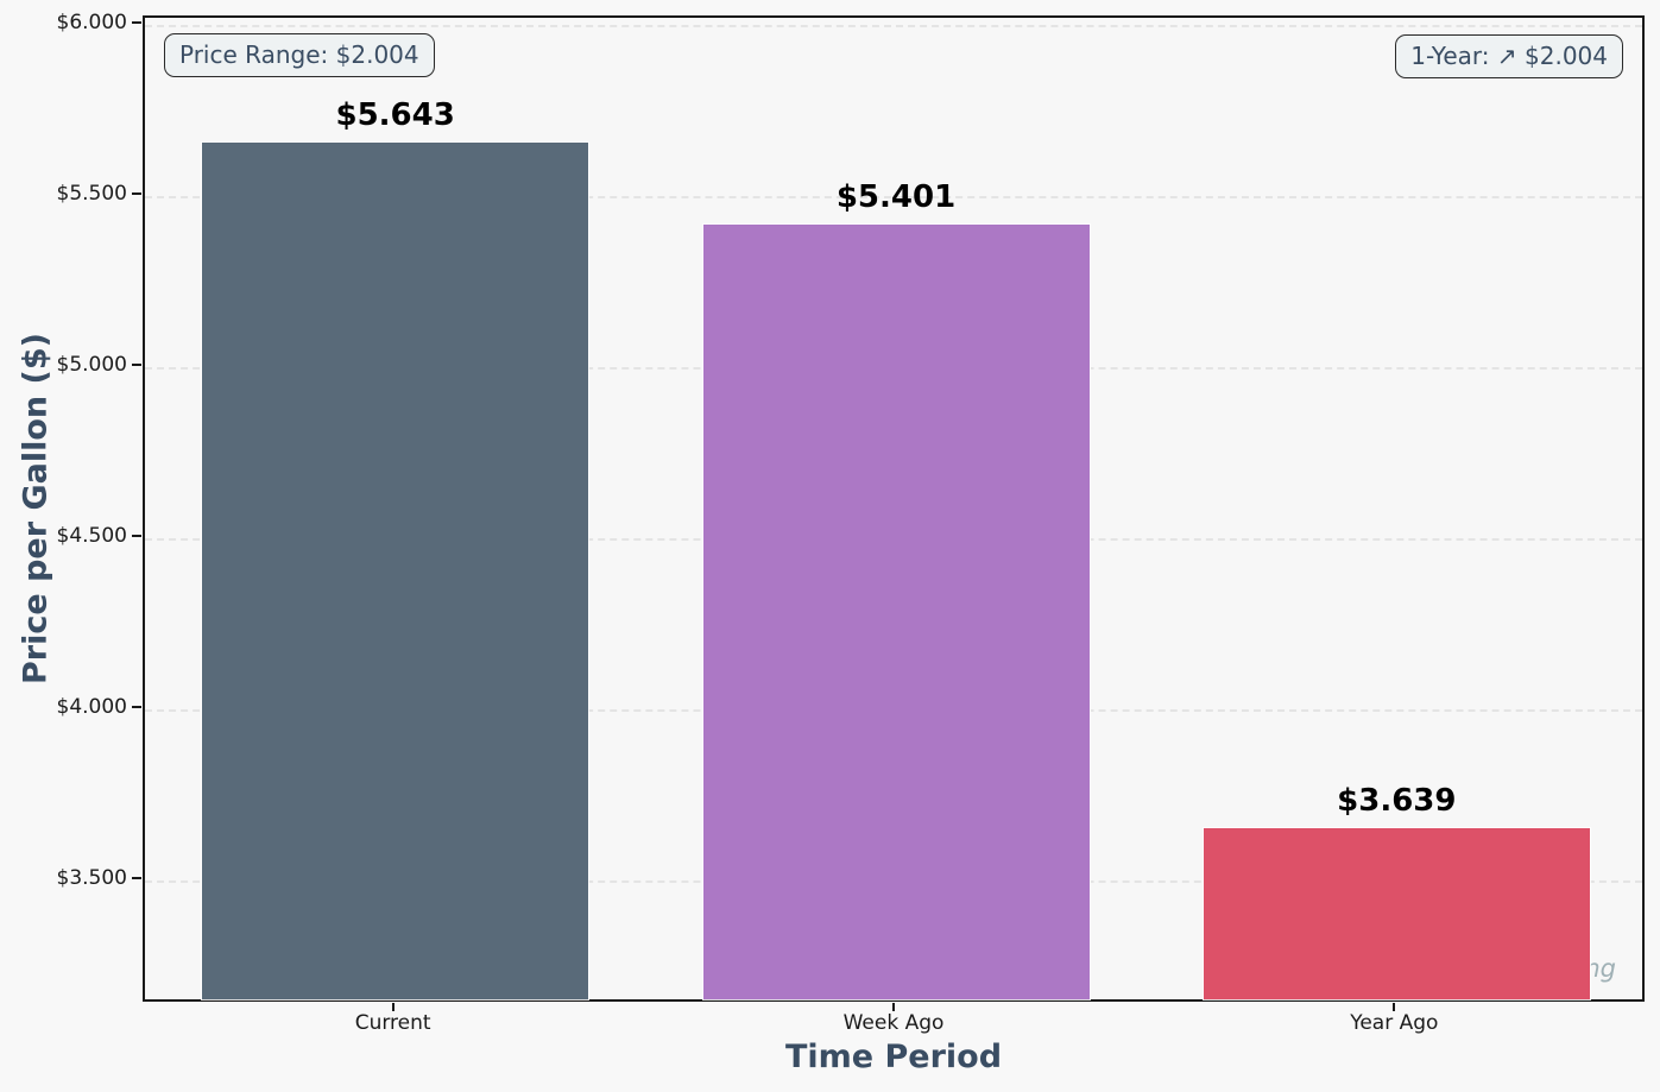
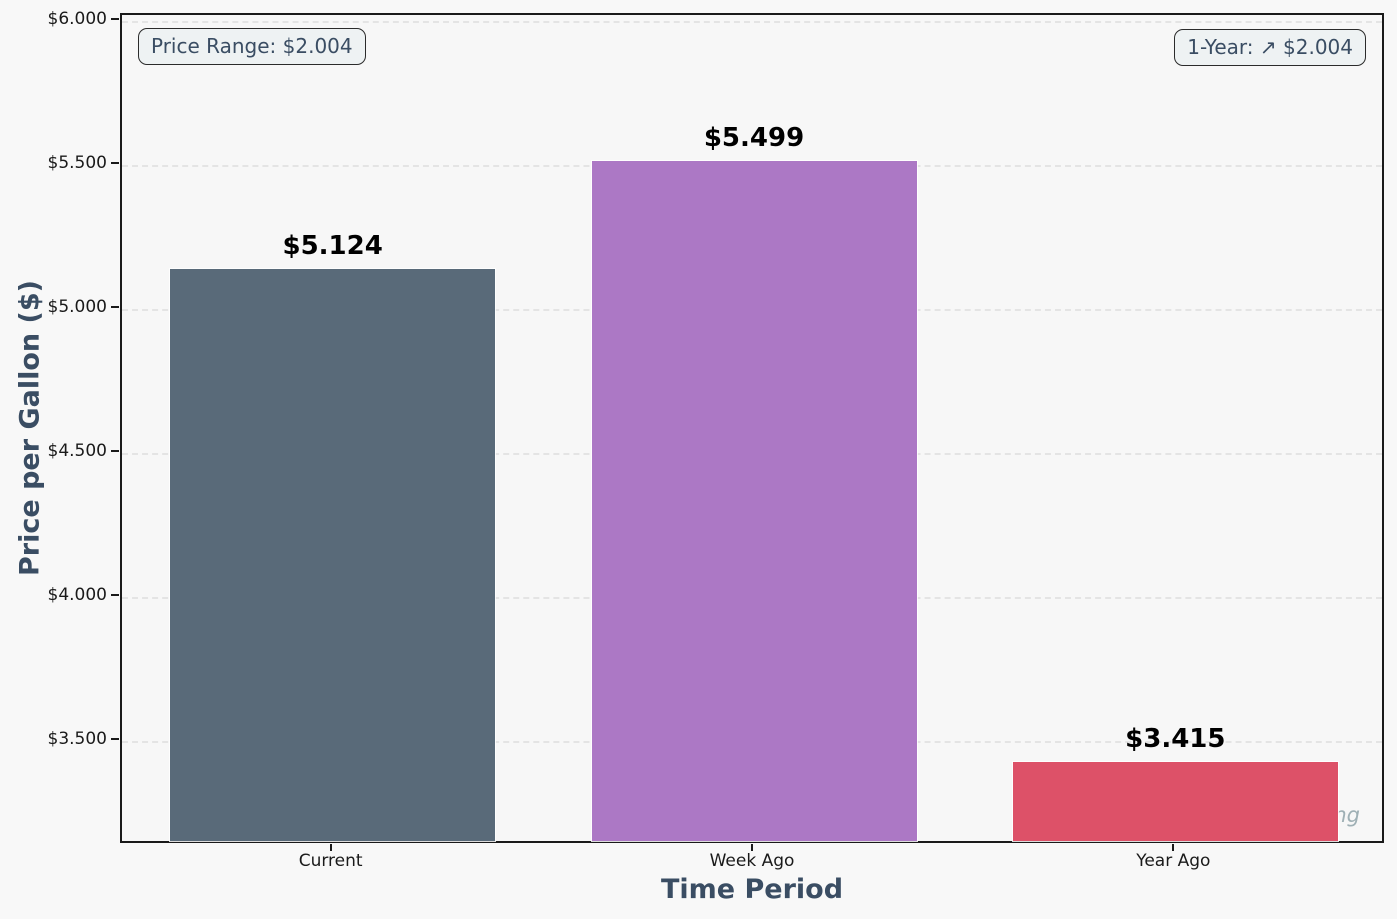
Current: $5.643 -> $5.124
Week Ago: $5.401 -> $5.499
Year Ago: $3.639 -> $3.415
